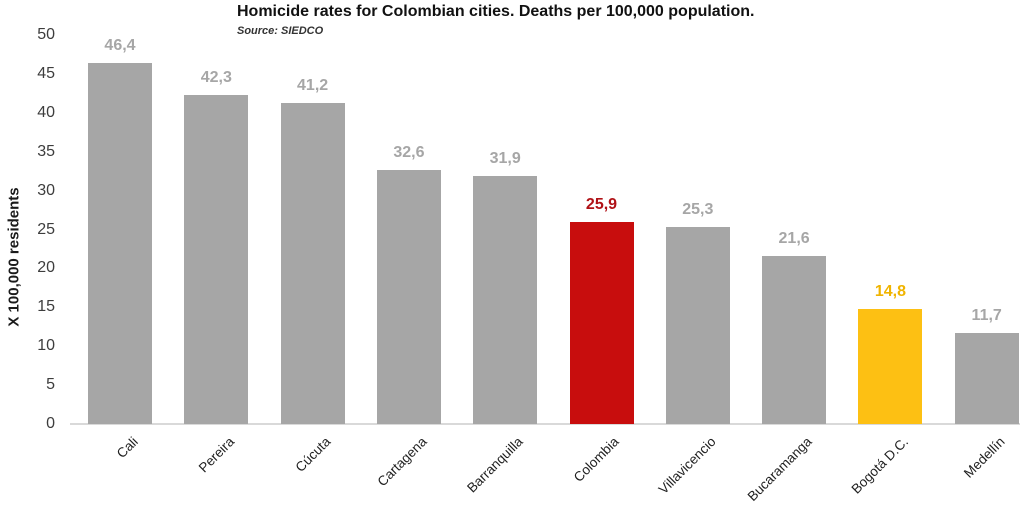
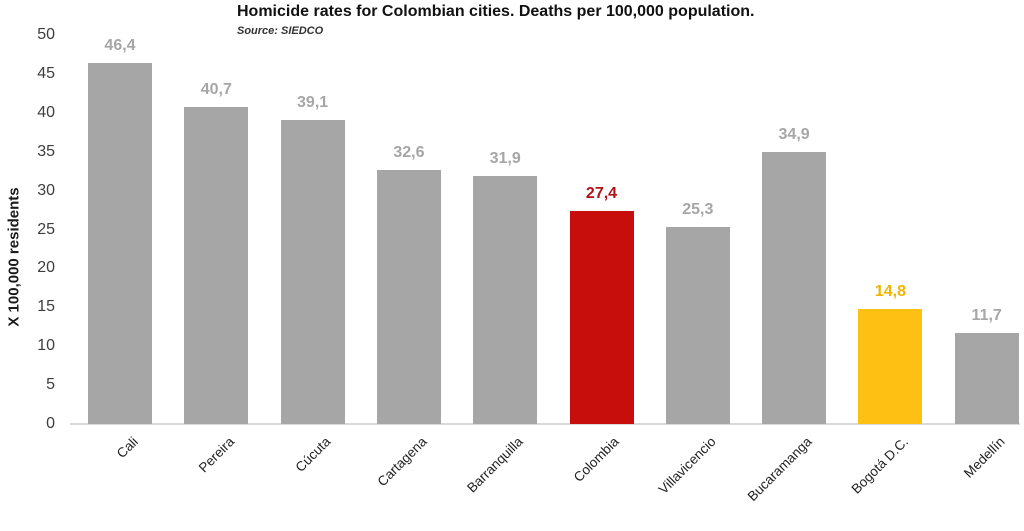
Pereira: 42,3 -> 40,7
Cúcuta: 41,2 -> 39,1
Colombia: 25,9 -> 27,4
Bucaramanga: 21,6 -> 34,9
